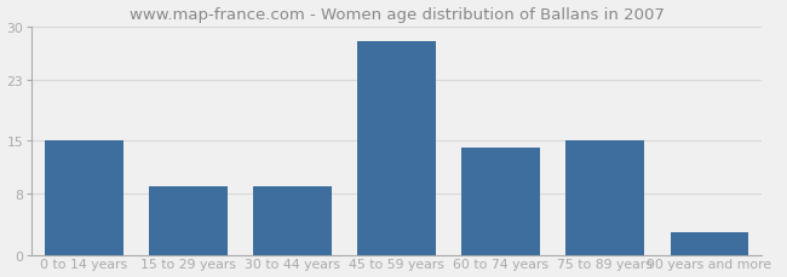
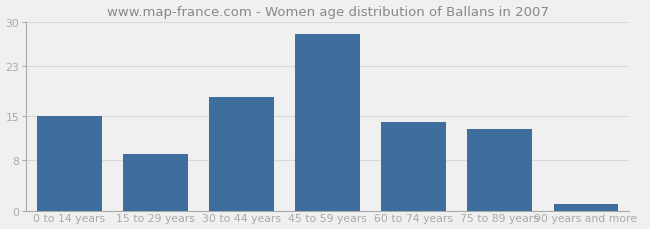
30 to 44 years: 9 -> 18
75 to 89 years: 15 -> 13
90 years and more: 3 -> 1
